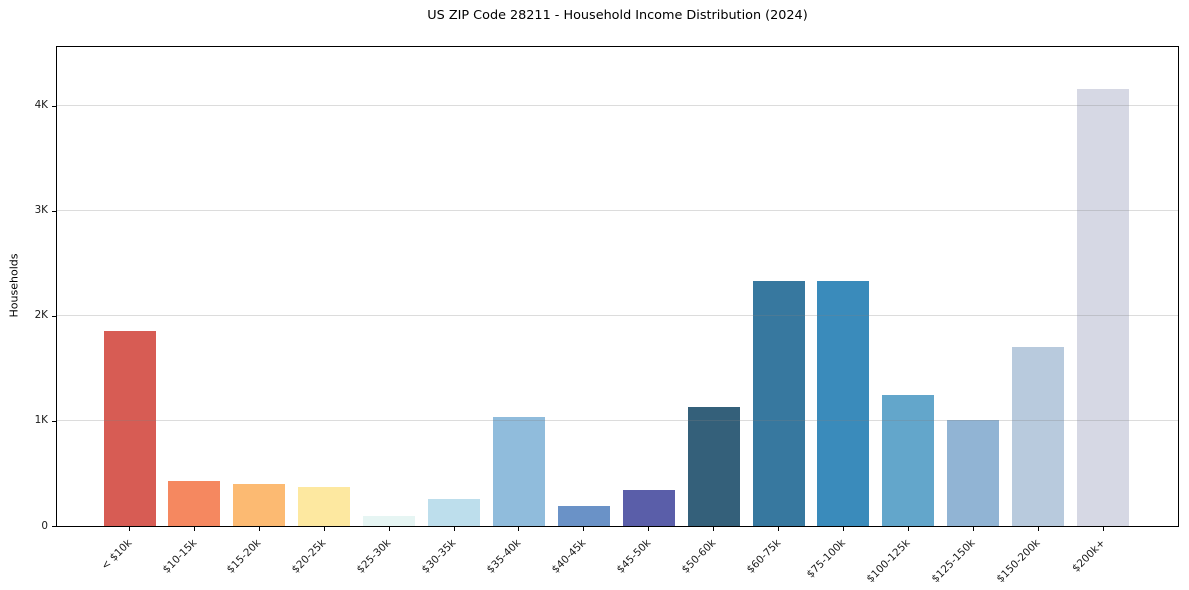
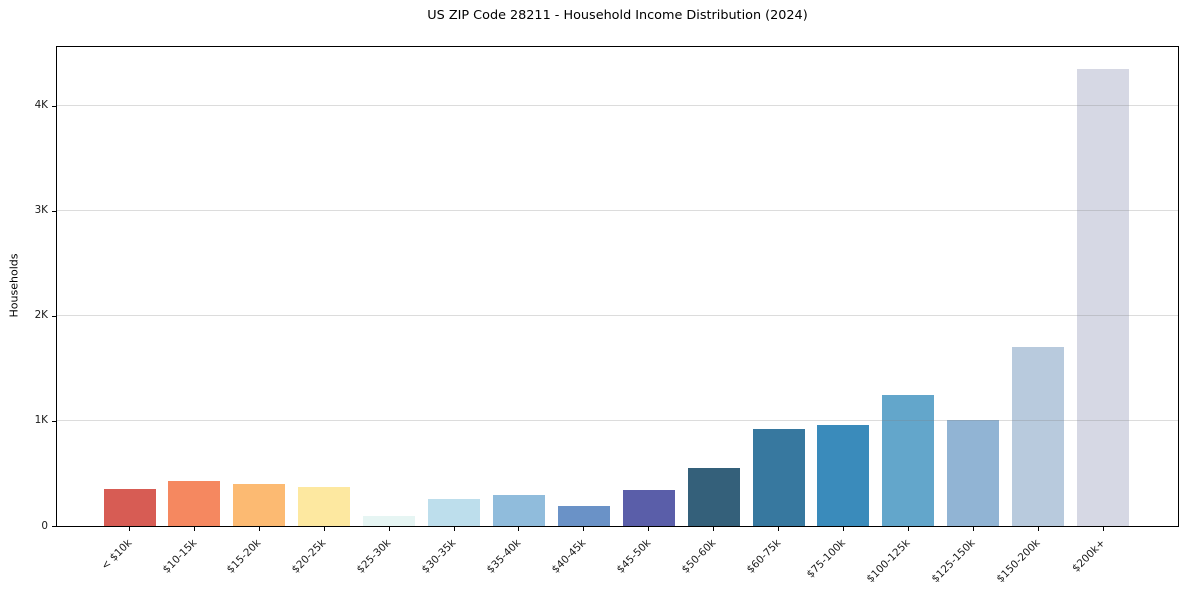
< $10k: 1.86K -> 0.36K
$35-40k: 1.04K -> 0.30K
$50-60k: 1.13K -> 0.56K
$60-75k: 2.33K -> 0.92K
$75-100k: 2.33K -> 0.96K
$200k+: 4.16K -> 4.35K
